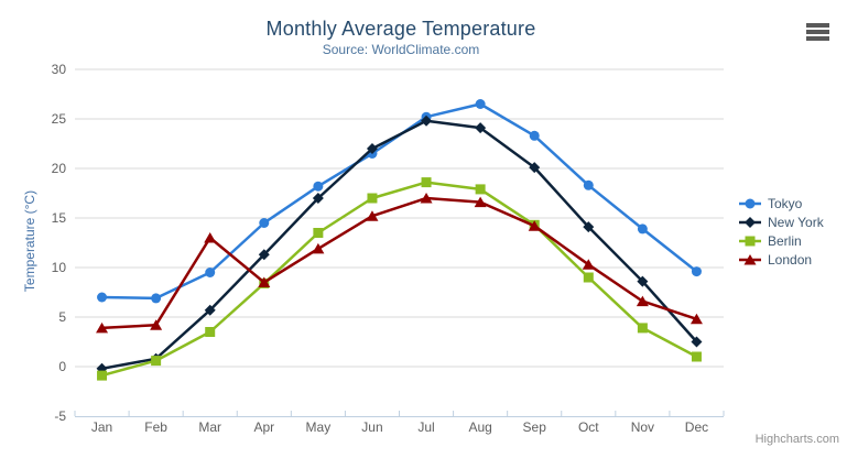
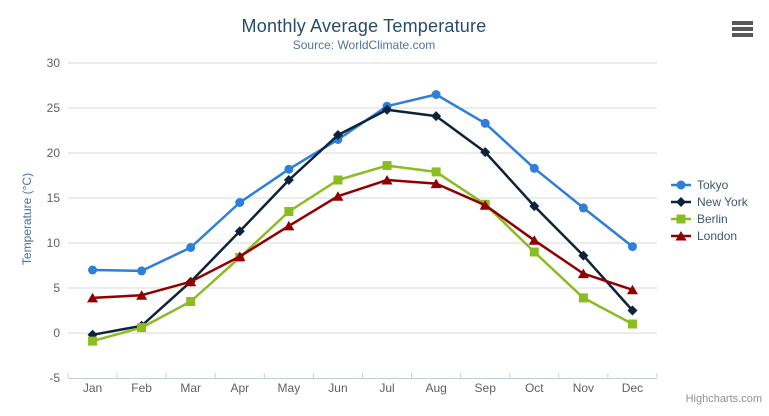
London/Mar: 13 -> 6
